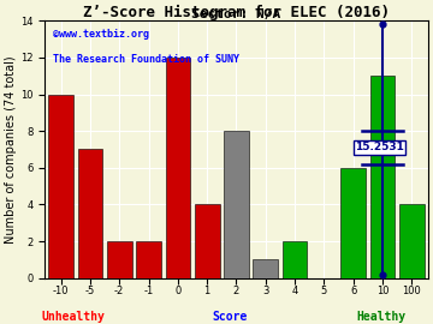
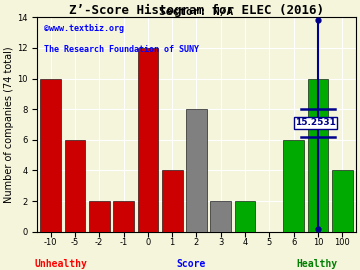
-5: 7 -> 6
3: 1 -> 2
10: 11 -> 10
